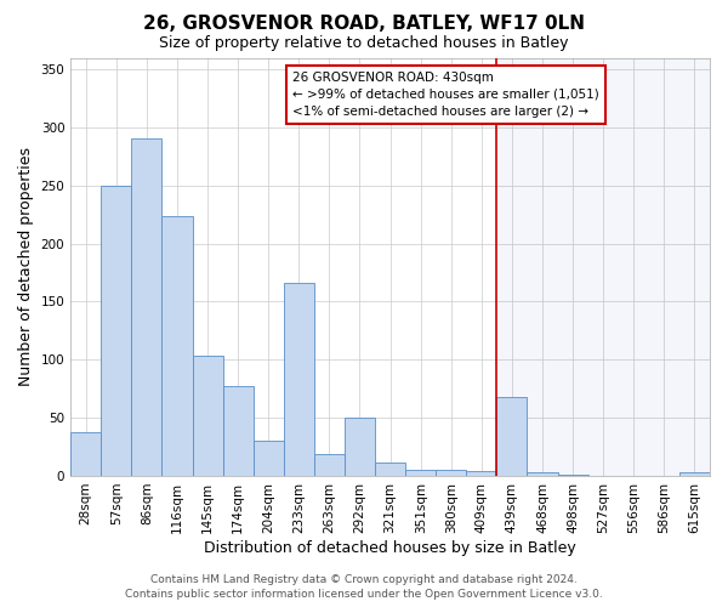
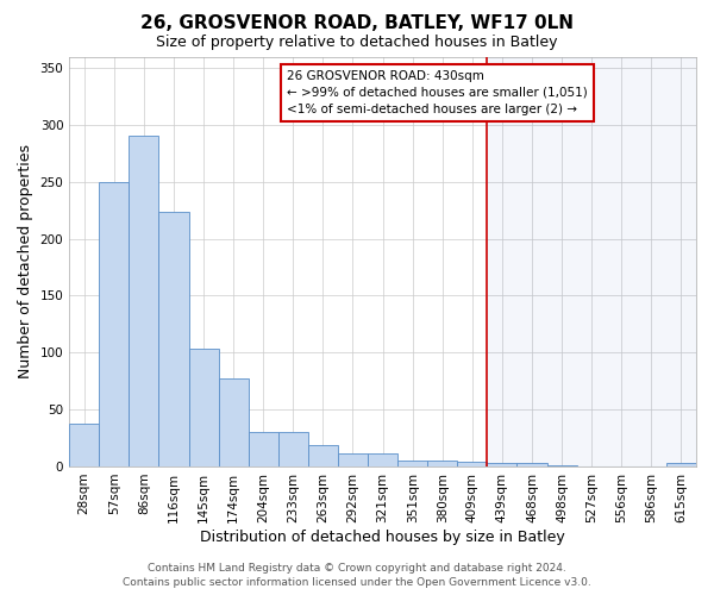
233sqm: 166 -> 30
292sqm: 50 -> 11
439sqm: 68 -> 3
